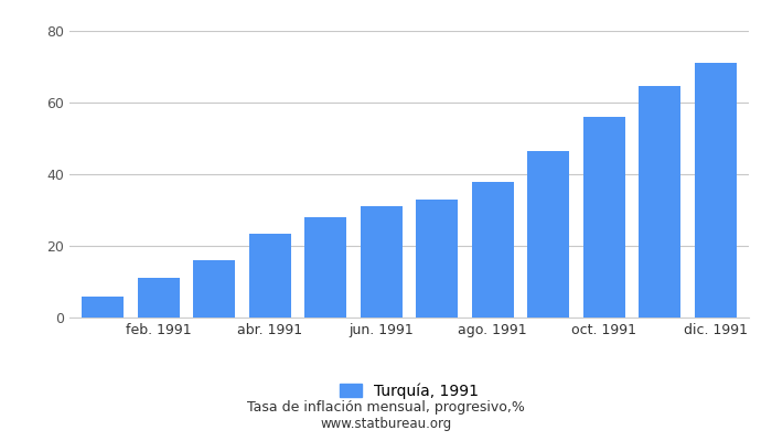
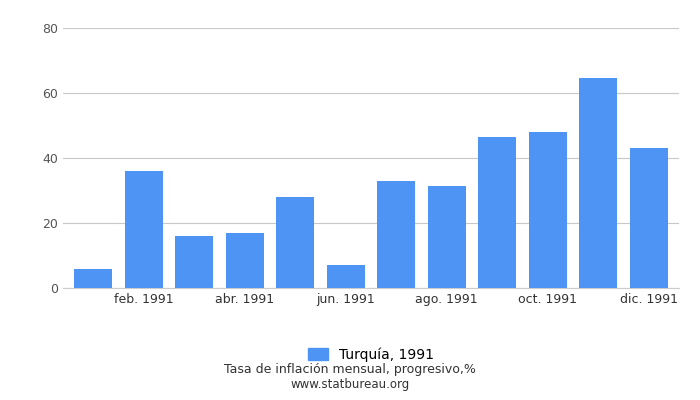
feb. 1991: 11.0 -> 36.0
abr. 1991: 23.5 -> 17.0
jun. 1991: 31.0 -> 7.0
ago. 1991: 38.0 -> 31.5
oct. 1991: 56.0 -> 48.0
dic. 1991: 71.0 -> 43.0
